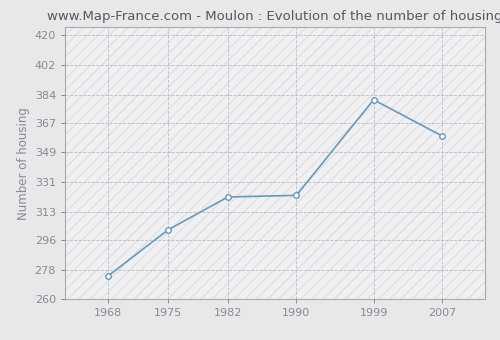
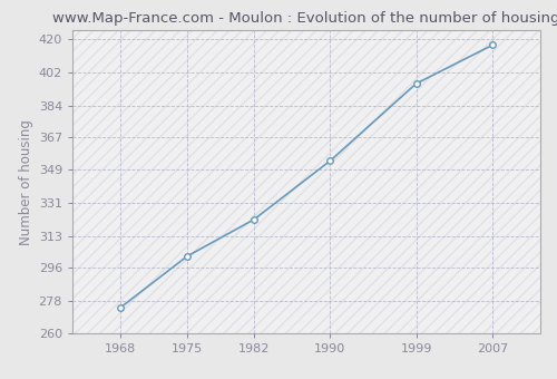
1990: 323 -> 354
1999: 381 -> 396
2007: 359 -> 417
